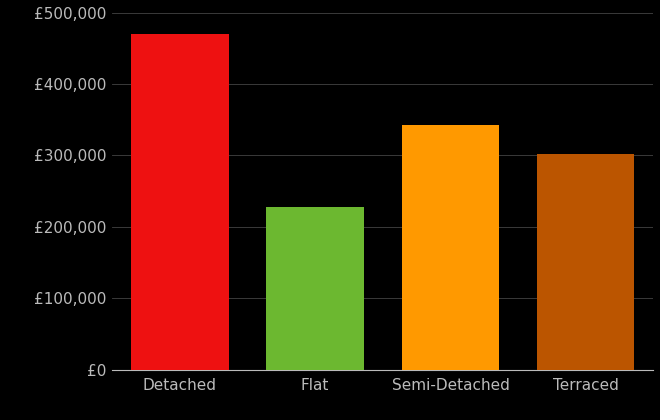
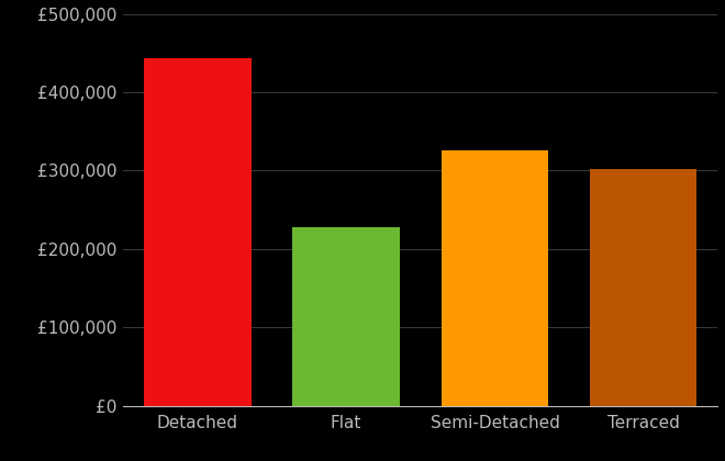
Detached: £470,000 -> £444,000
Semi-Detached: £342,000 -> £326,000
